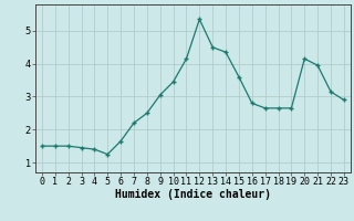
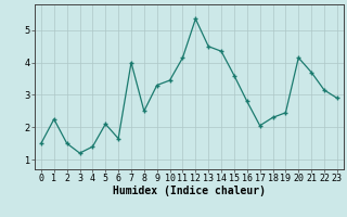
1: 1.50 -> 2.25
3: 1.45 -> 1.20
5: 1.25 -> 2.10
7: 2.20 -> 4.00
9: 3.05 -> 3.30
17: 2.65 -> 2.05
18: 2.65 -> 2.30
19: 2.65 -> 2.45
21: 3.95 -> 3.70
